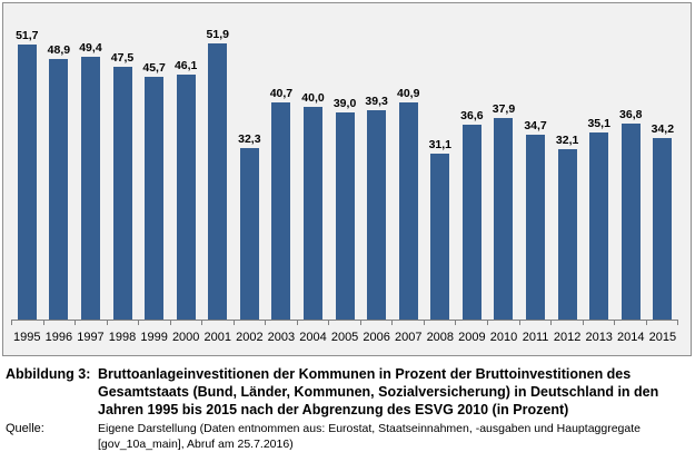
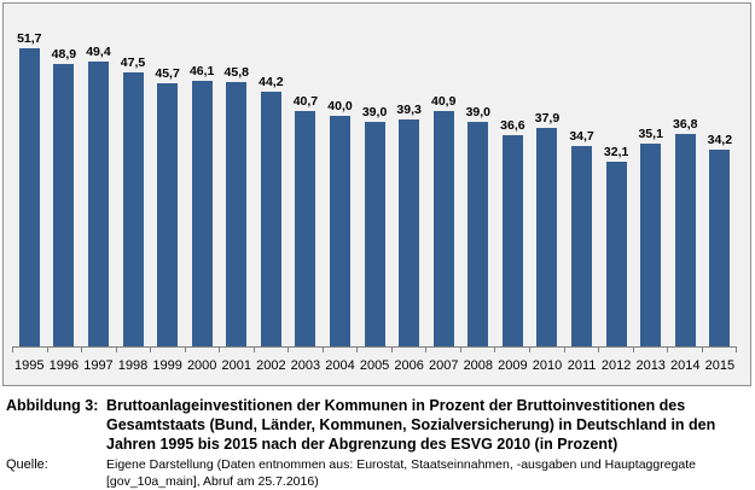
2001: 51,9 -> 45,8
2002: 32,3 -> 44,2
2008: 31,1 -> 39,0
